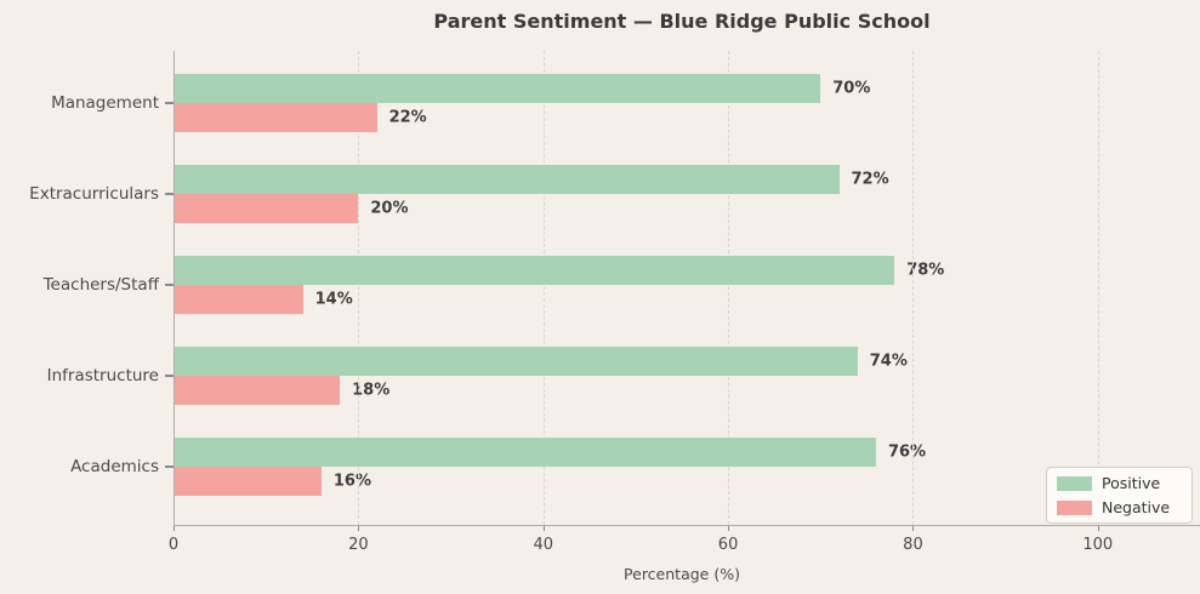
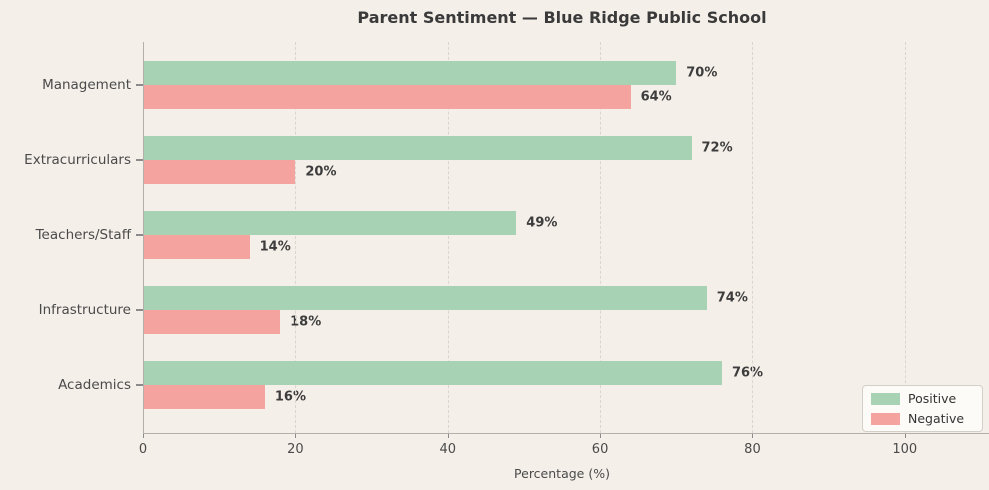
Negative/Management: 22% -> 64%
Positive/Teachers/Staff: 78% -> 49%
